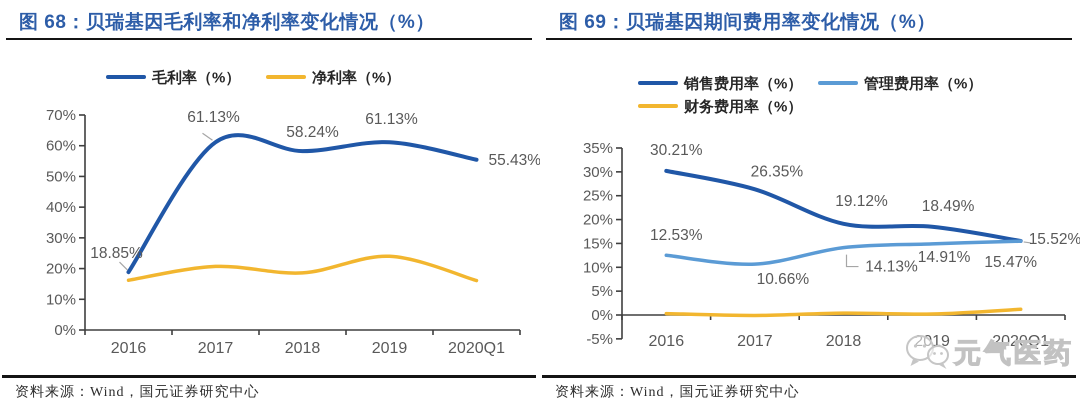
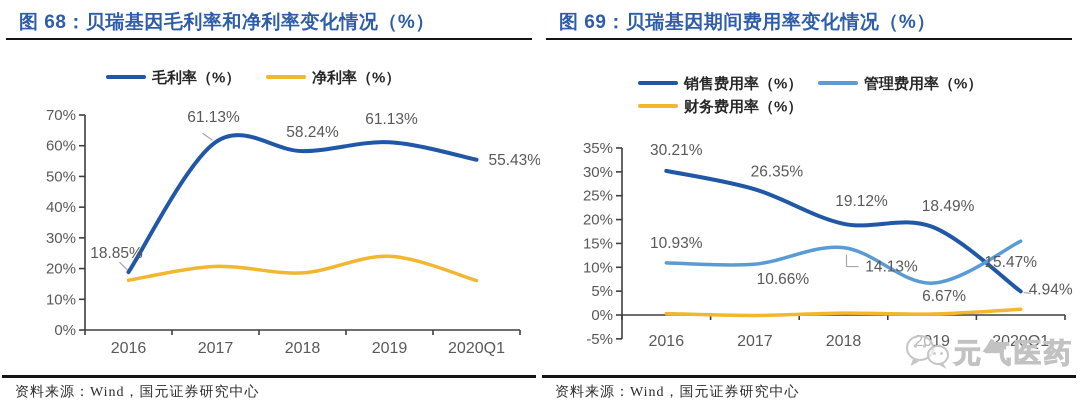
图 69：贝瑞基因期间费用率变化情况（%）/管理费用率（%）/2016: 12.53% -> 10.93%
图 69：贝瑞基因期间费用率变化情况（%）/管理费用率（%）/2019: 14.91% -> 6.67%
图 69：贝瑞基因期间费用率变化情况（%）/销售费用率（%）/2020Q1: 15.52% -> 4.94%
